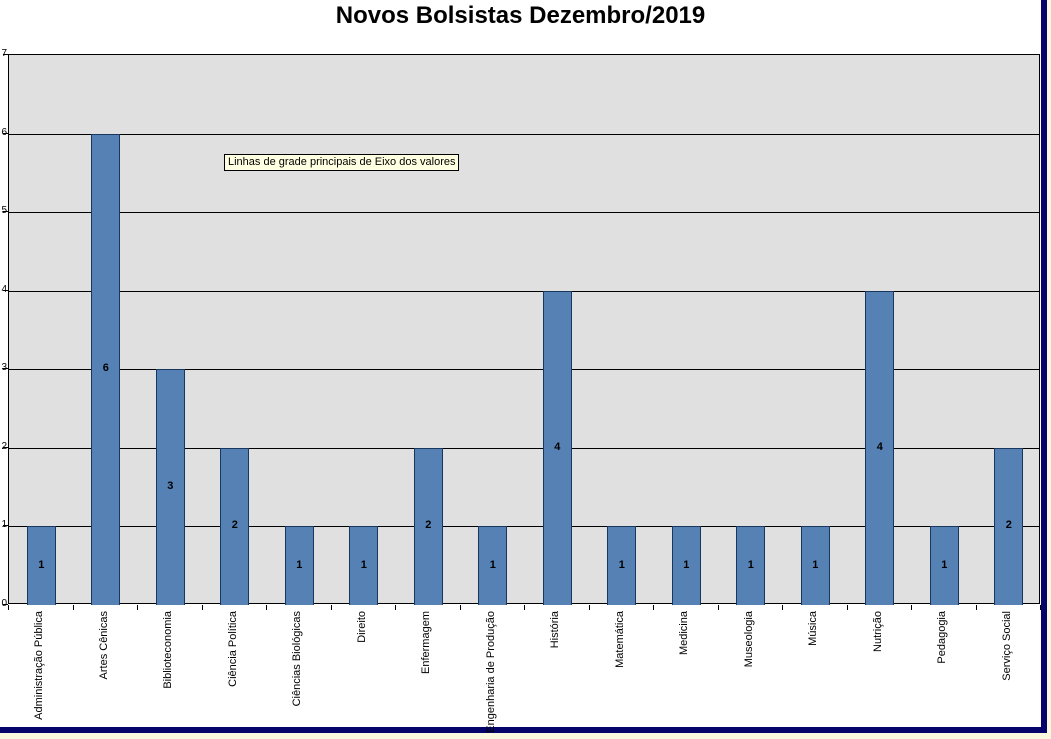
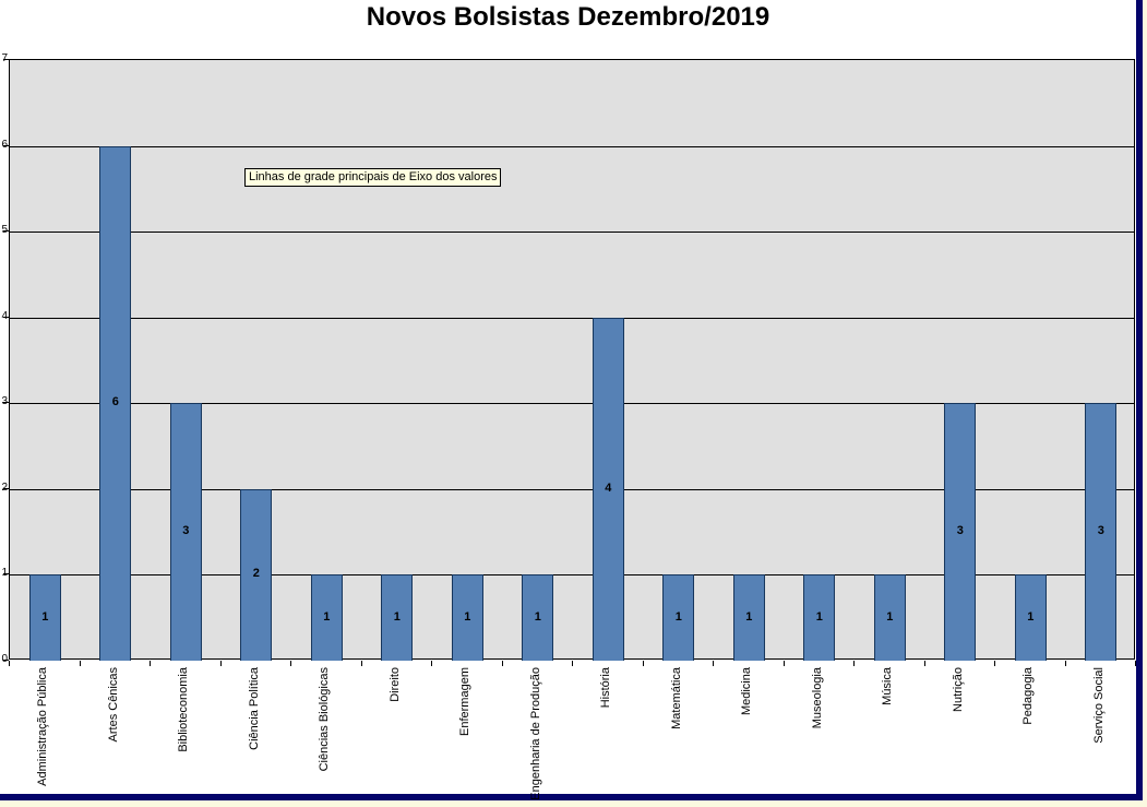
Enfermagem: 2 -> 1
Nutrição: 4 -> 3
Serviço Social: 2 -> 3
